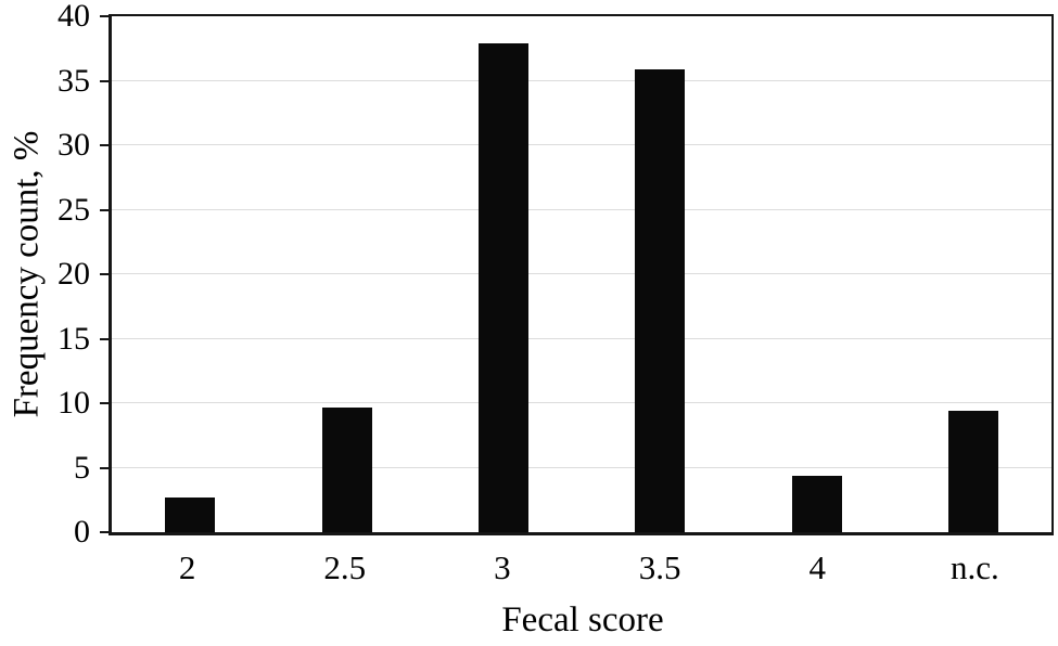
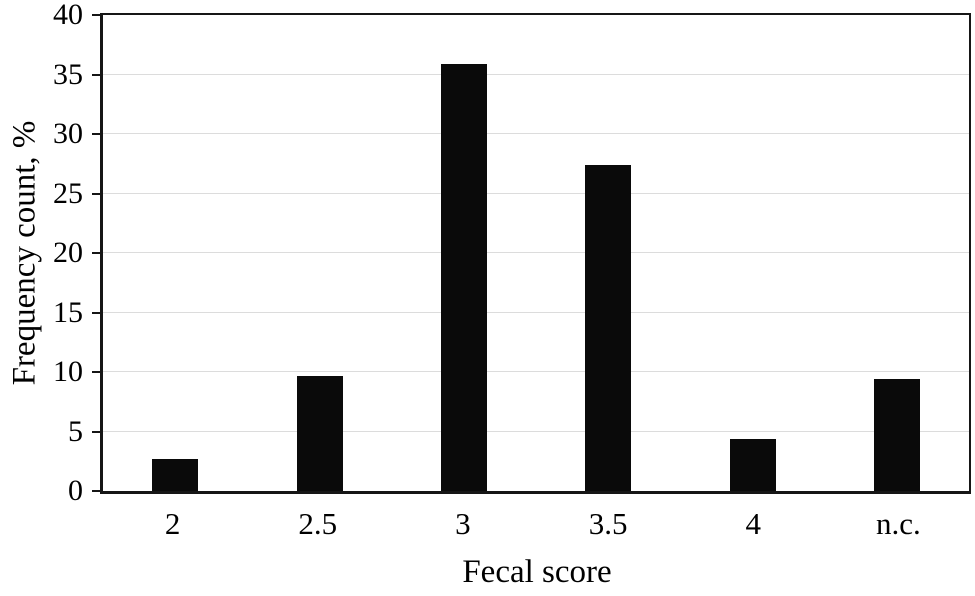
3: 37.9 -> 35.9
3.5: 35.9 -> 27.4
